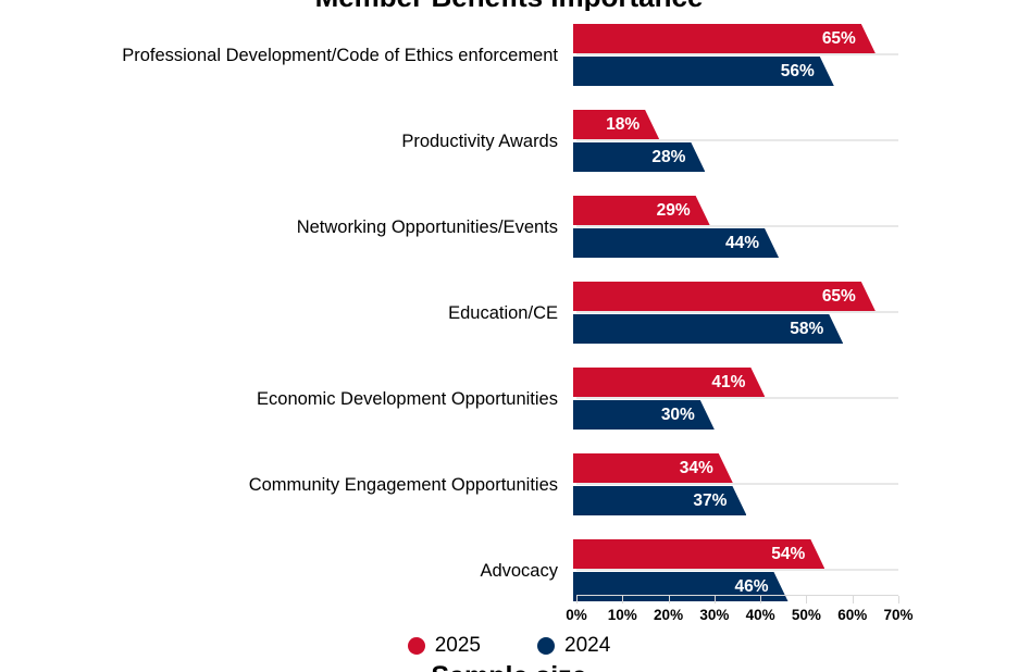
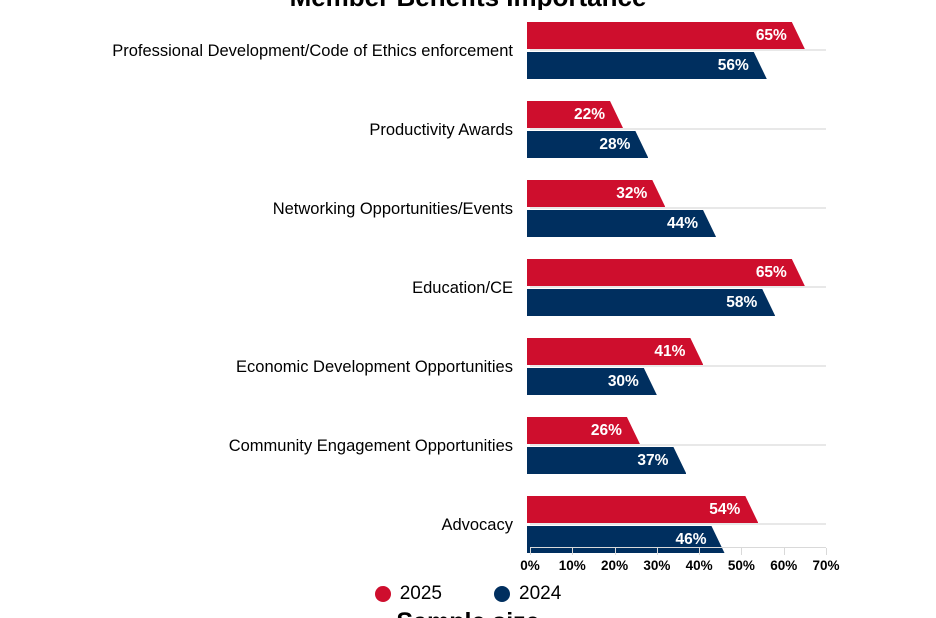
2025/Productivity Awards: 18% -> 22%
2025/Networking Opportunities/Events: 29% -> 32%
2025/Community Engagement Opportunities: 34% -> 26%
